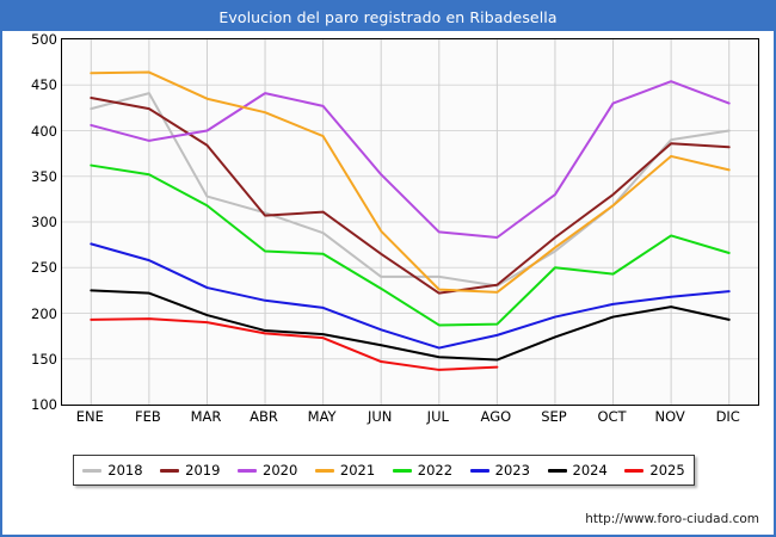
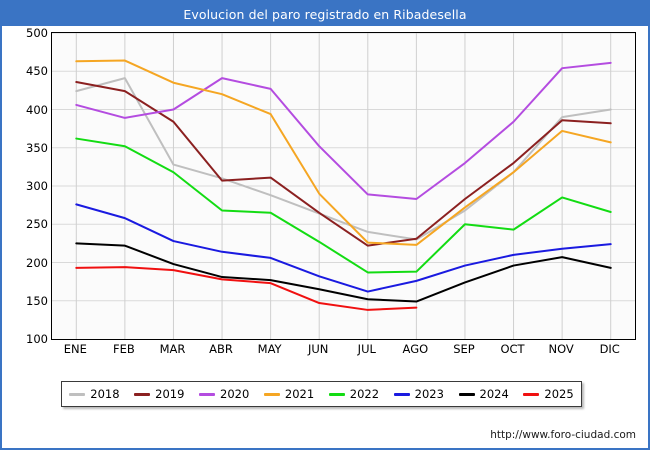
2018/JUN: 240 -> 260
2020/OCT: 430 -> 380
2020/DIC: 430 -> 460
